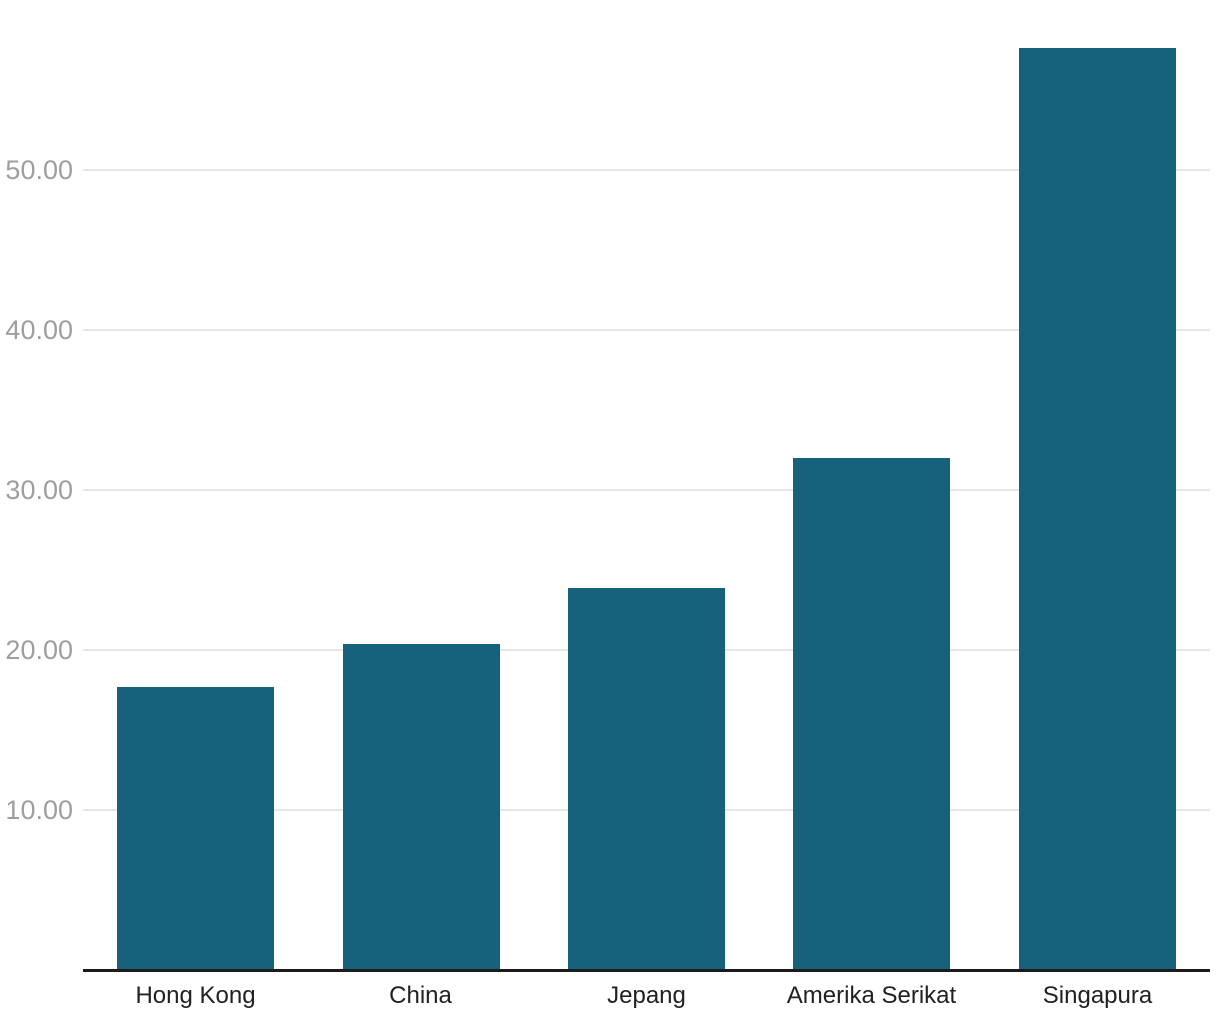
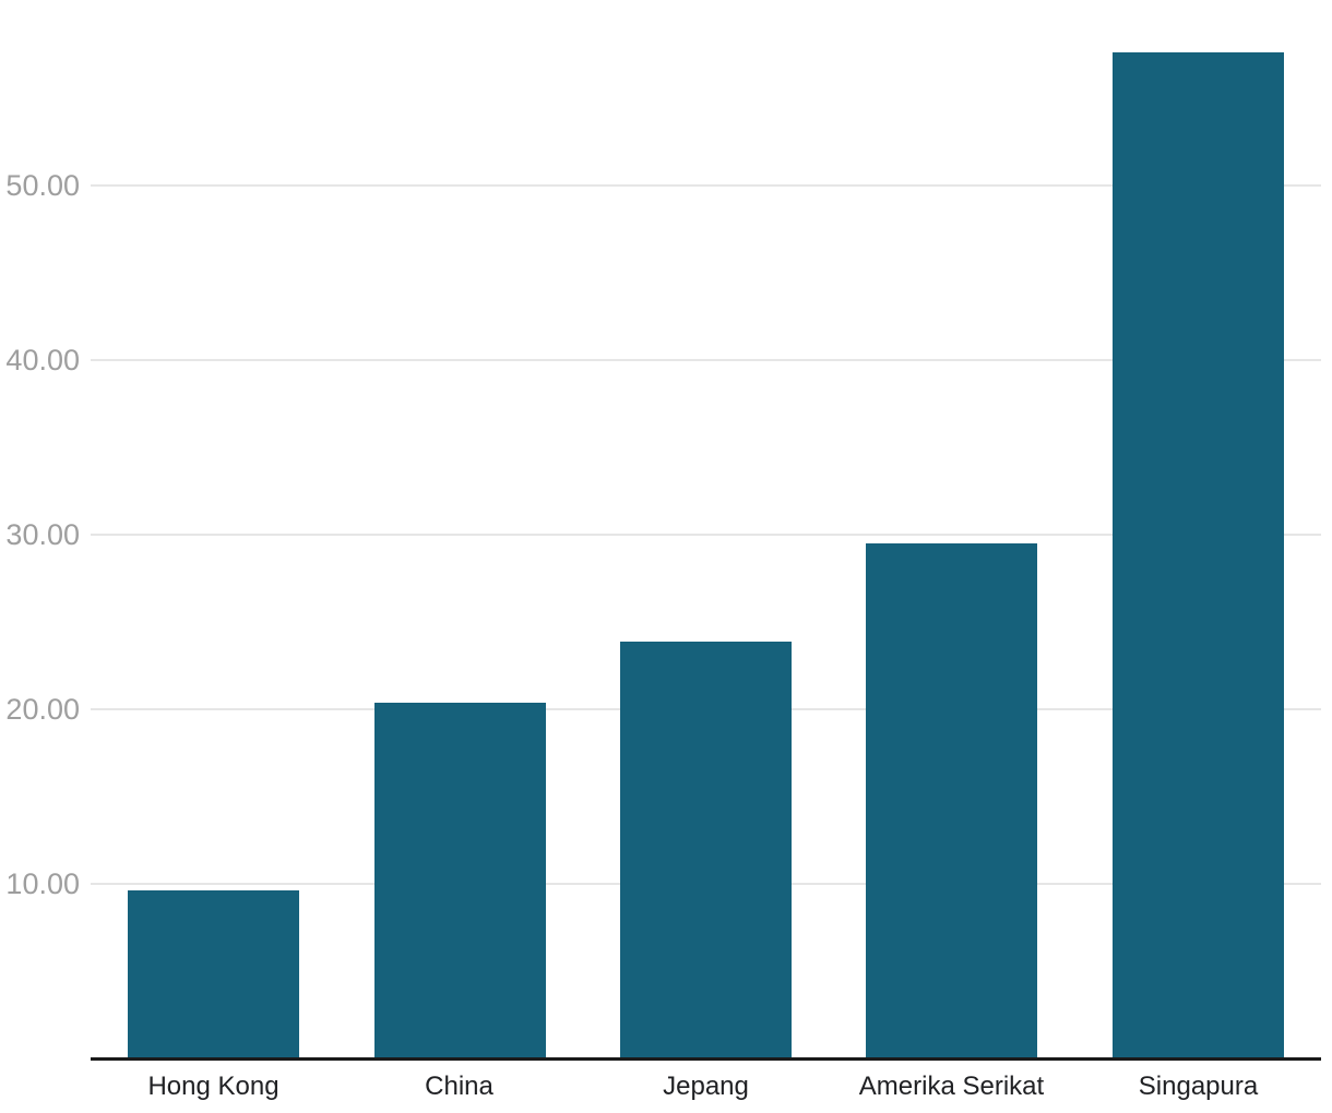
Hong Kong: 17.7 -> 9.6
Amerika Serikat: 32.0 -> 29.5
